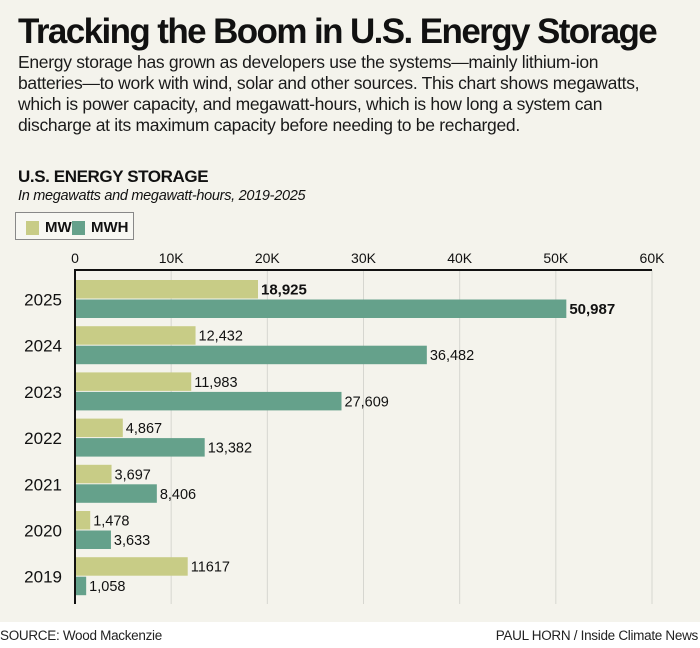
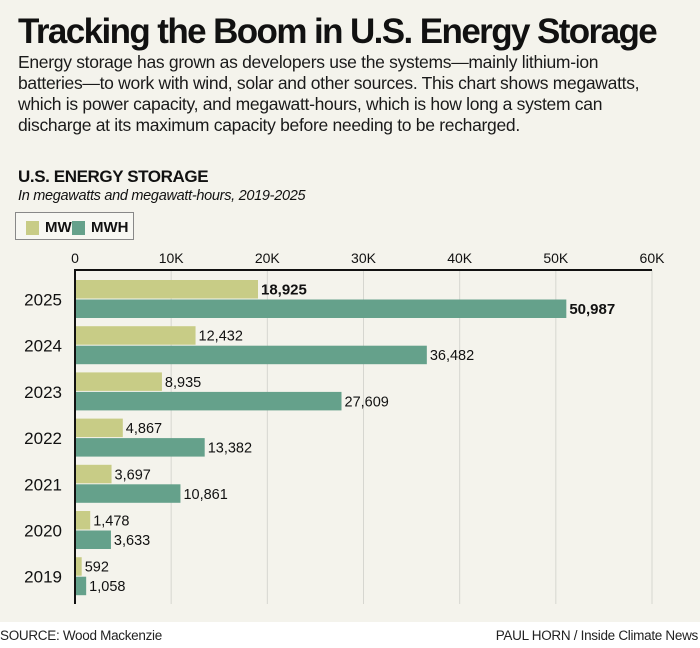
MW/2023: 11,983 -> 8,935
MWH/2021: 8,406 -> 10,861
MW/2019: 11617 -> 592
